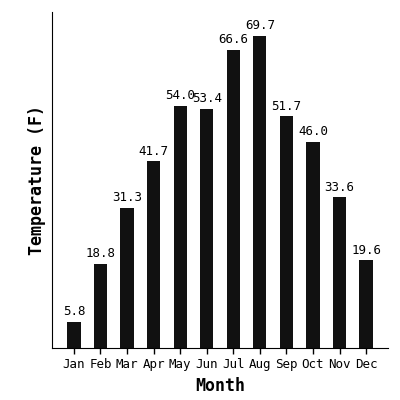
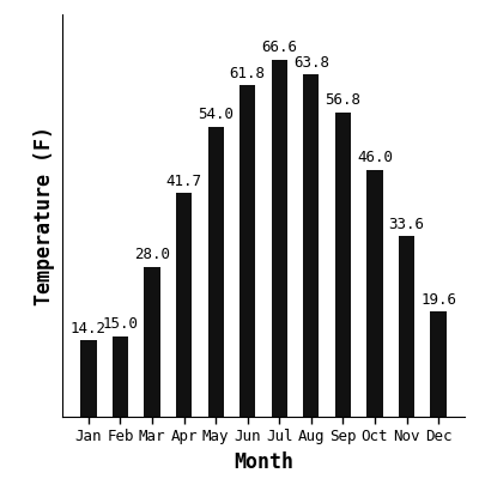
Jan: 5.8 -> 14.2
Feb: 18.8 -> 15.0
Mar: 31.3 -> 28.0
Jun: 53.4 -> 61.8
Aug: 69.7 -> 63.8
Sep: 51.7 -> 56.8
